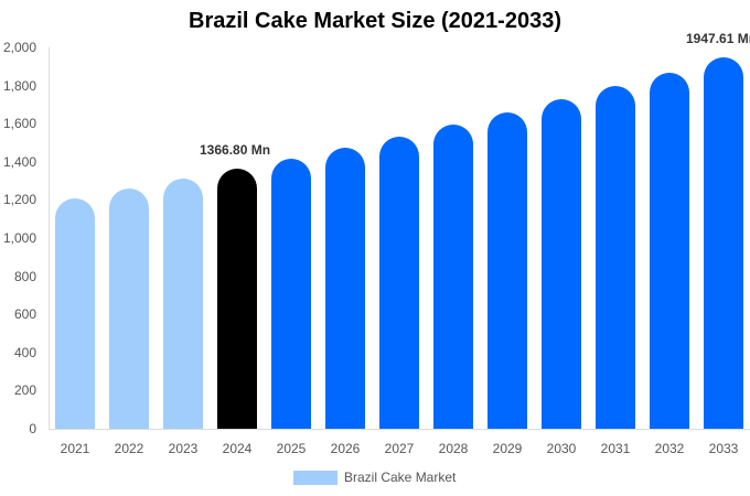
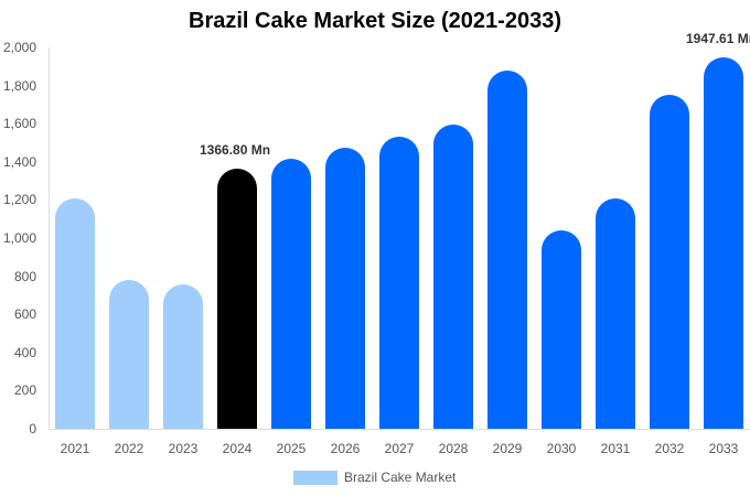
2022: 1260 -> 780
2023: 1310 -> 760
2029: 1660 -> 1880
2030: 1730 -> 1040
2031: 1800 -> 1210
2032: 1870 -> 1750
